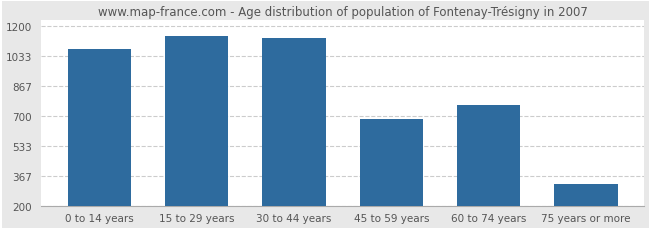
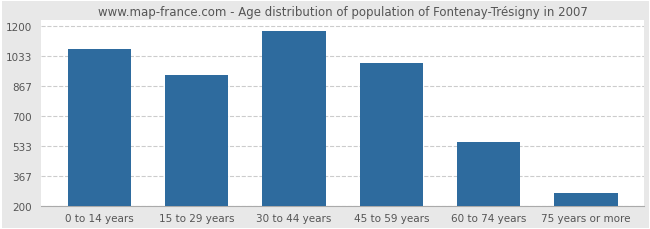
15 to 29 years: 1140 -> 920
30 to 44 years: 1130 -> 1170
45 to 59 years: 680 -> 990
60 to 74 years: 760 -> 560
75 years or more: 320 -> 270
